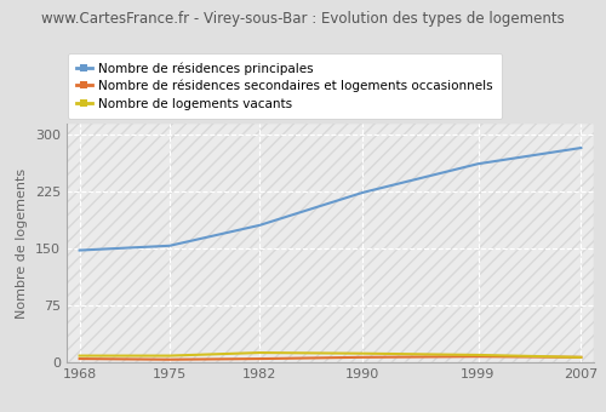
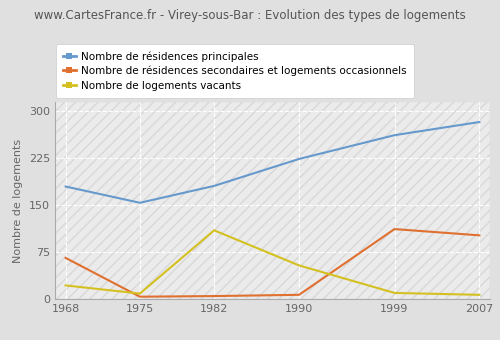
Nombre de résidences principales/1968: 148 -> 180
Nombre de résidences secondaires et logements occasionnels/1968: 5 -> 66
Nombre de logements vacants/1968: 9 -> 22
Nombre de logements vacants/1982: 13 -> 110
Nombre de logements vacants/1990: 12 -> 54
Nombre de résidences secondaires et logements occasionnels/1999: 8 -> 112
Nombre de résidences secondaires et logements occasionnels/2007: 7 -> 102
